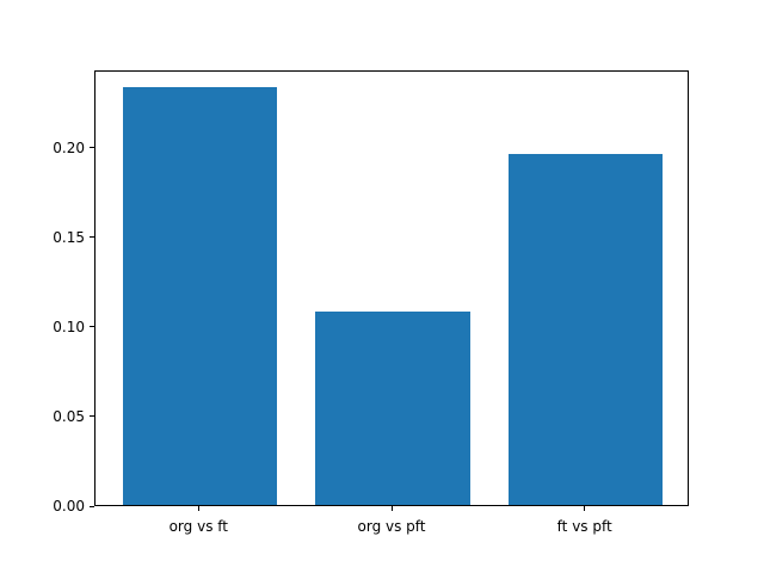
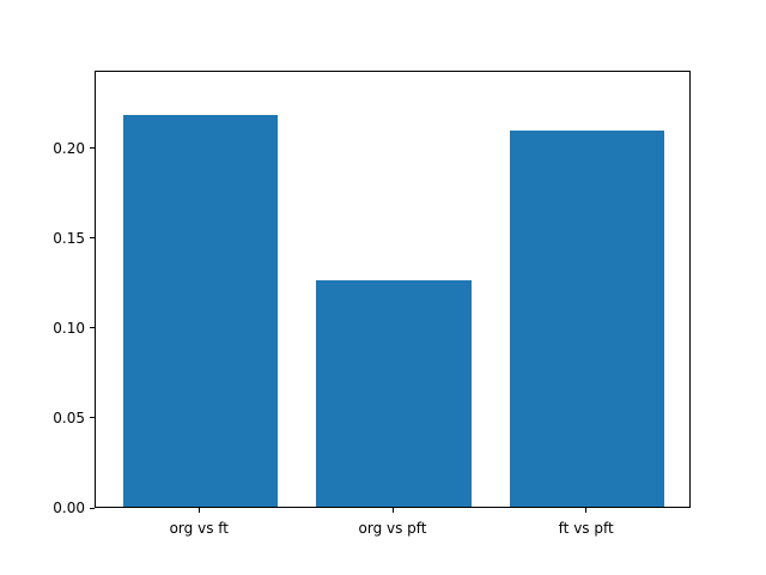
org vs ft: 0.233 -> 0.218
org vs pft: 0.108 -> 0.126
ft vs pft: 0.196 -> 0.209
